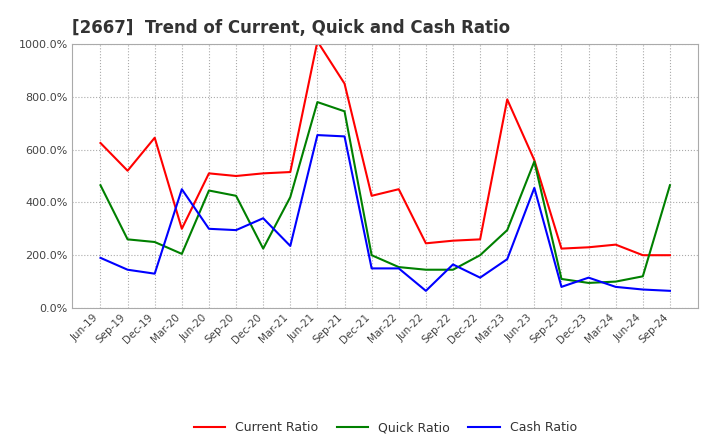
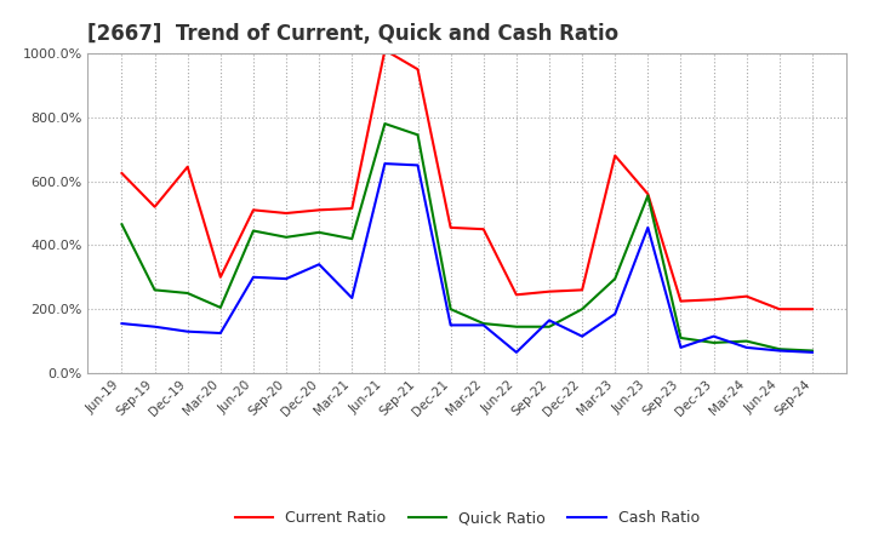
Cash Ratio/Jun-19: 190% -> 155%
Cash Ratio/Mar-20: 450% -> 125%
Quick Ratio/Dec-20: 225% -> 440%
Current Ratio/Sep-21: 850% -> 950%
Current Ratio/Dec-21: 425% -> 455%
Current Ratio/Mar-23: 790% -> 680%
Quick Ratio/Jun-24: 120% -> 75%
Quick Ratio/Sep-24: 465% -> 70%
